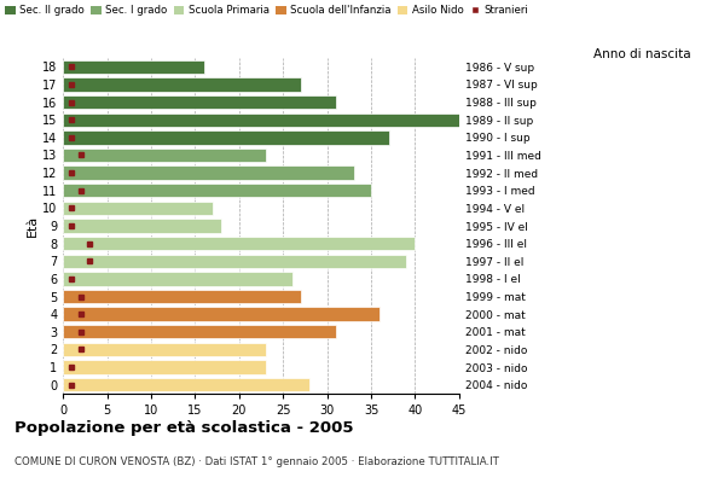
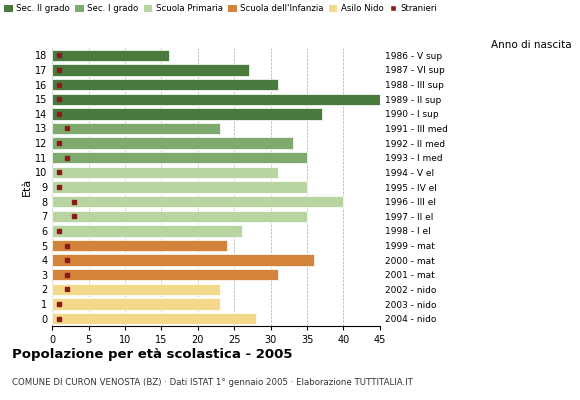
10: 17 -> 31
9: 18 -> 35
7: 39 -> 35
5: 27 -> 24
